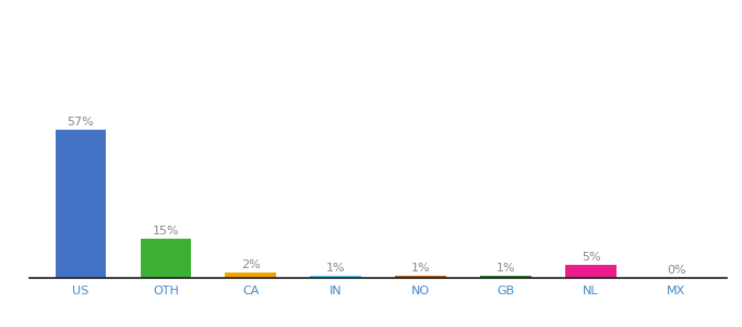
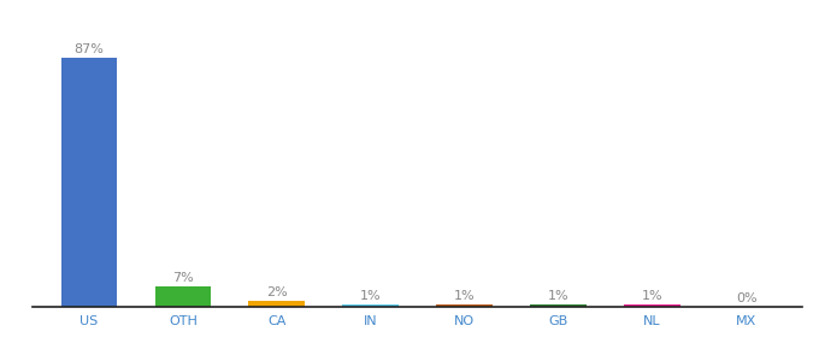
US: 57% -> 87%
OTH: 15% -> 7%
NL: 5% -> 1%
